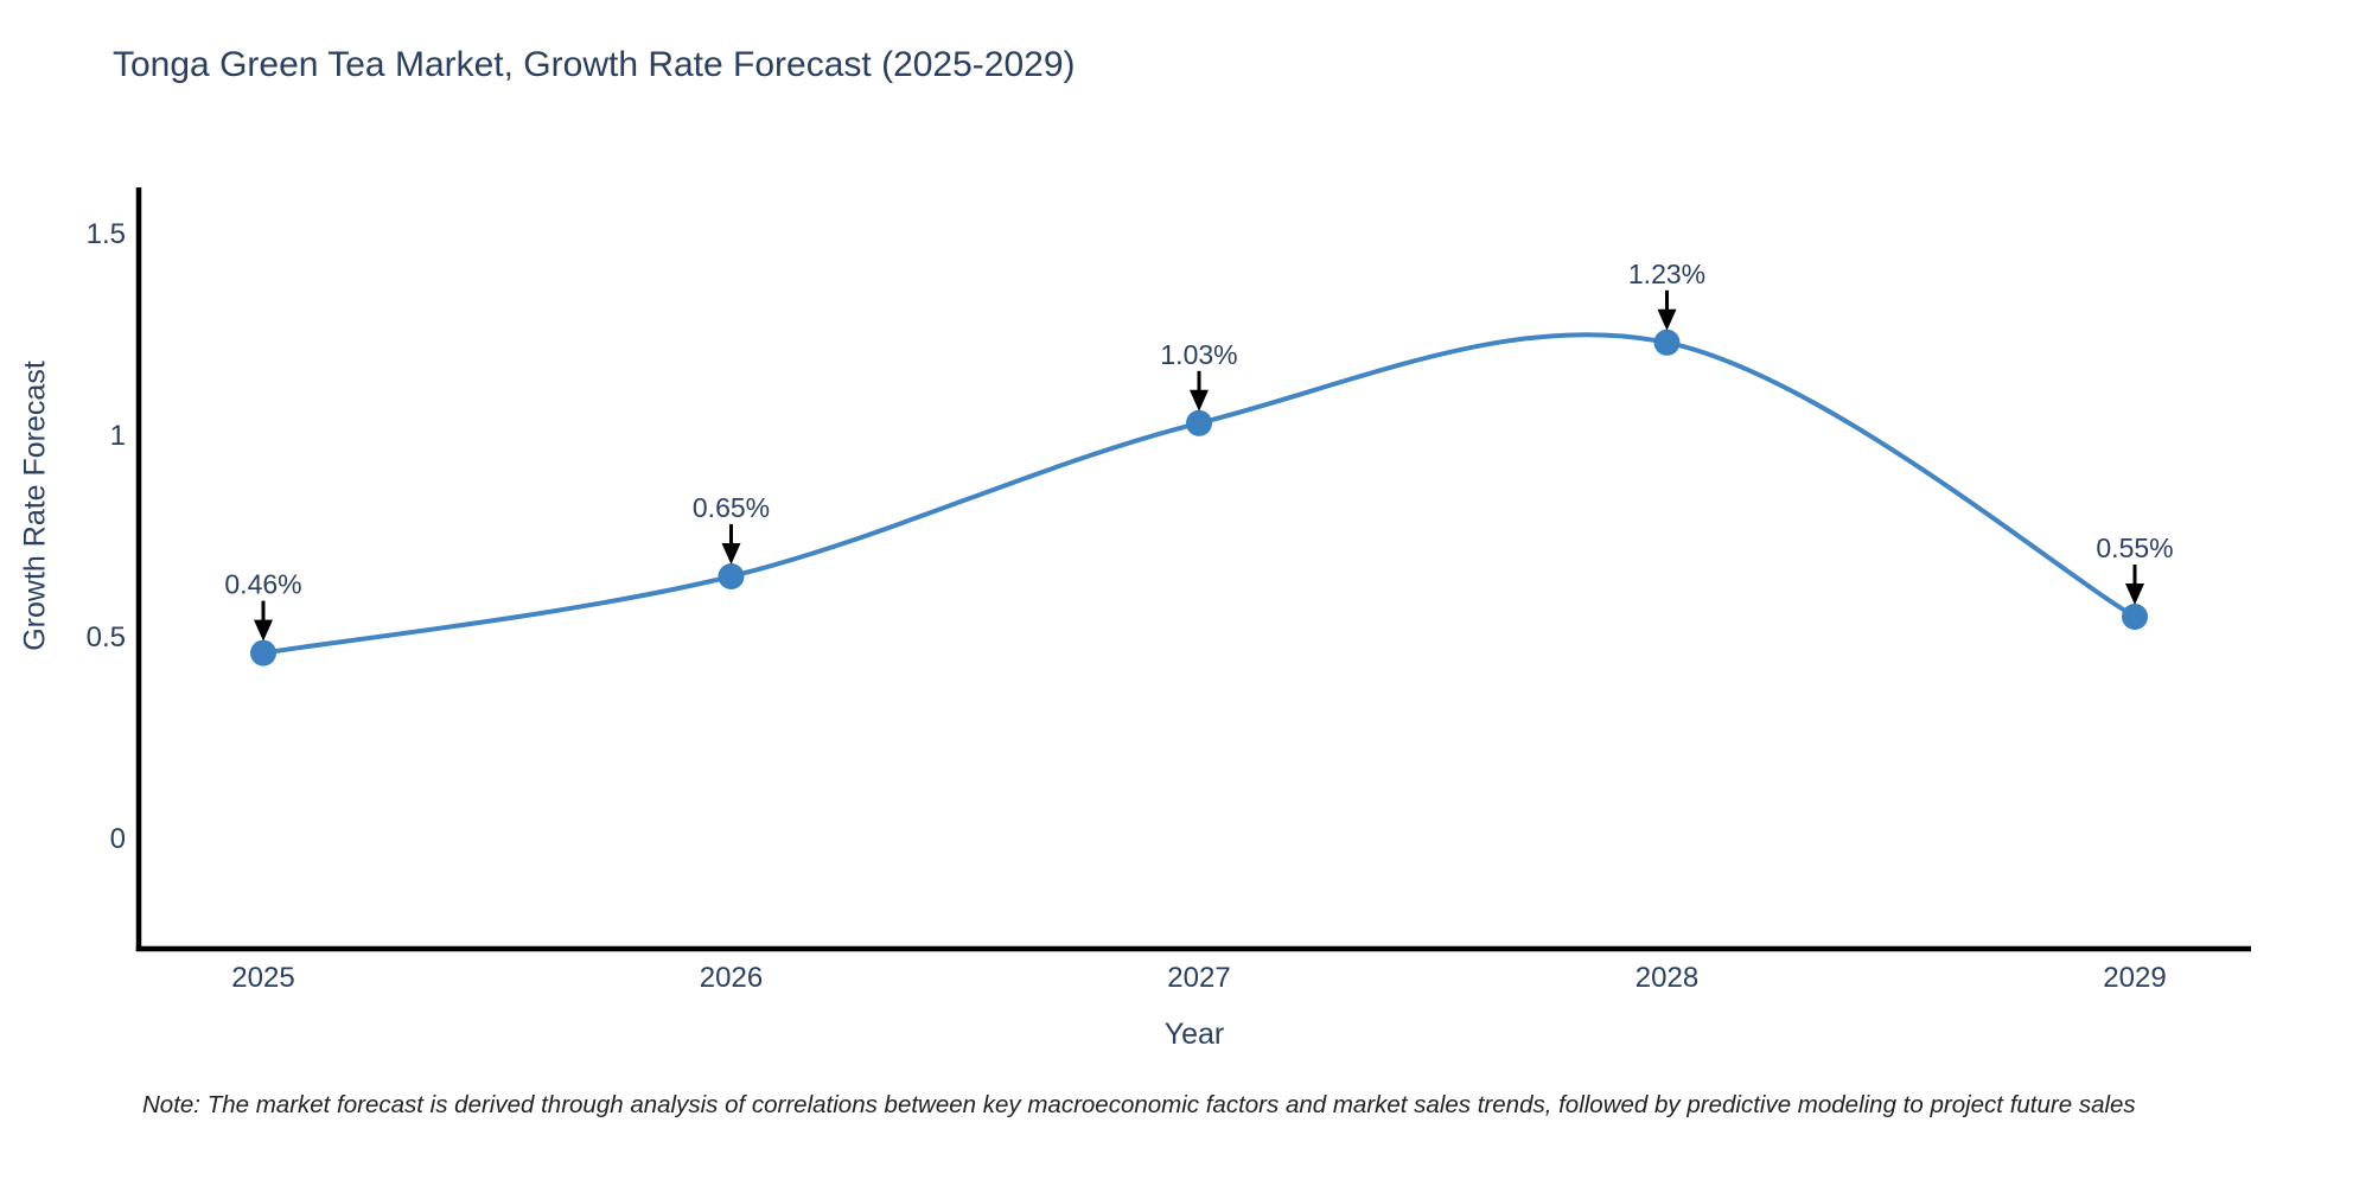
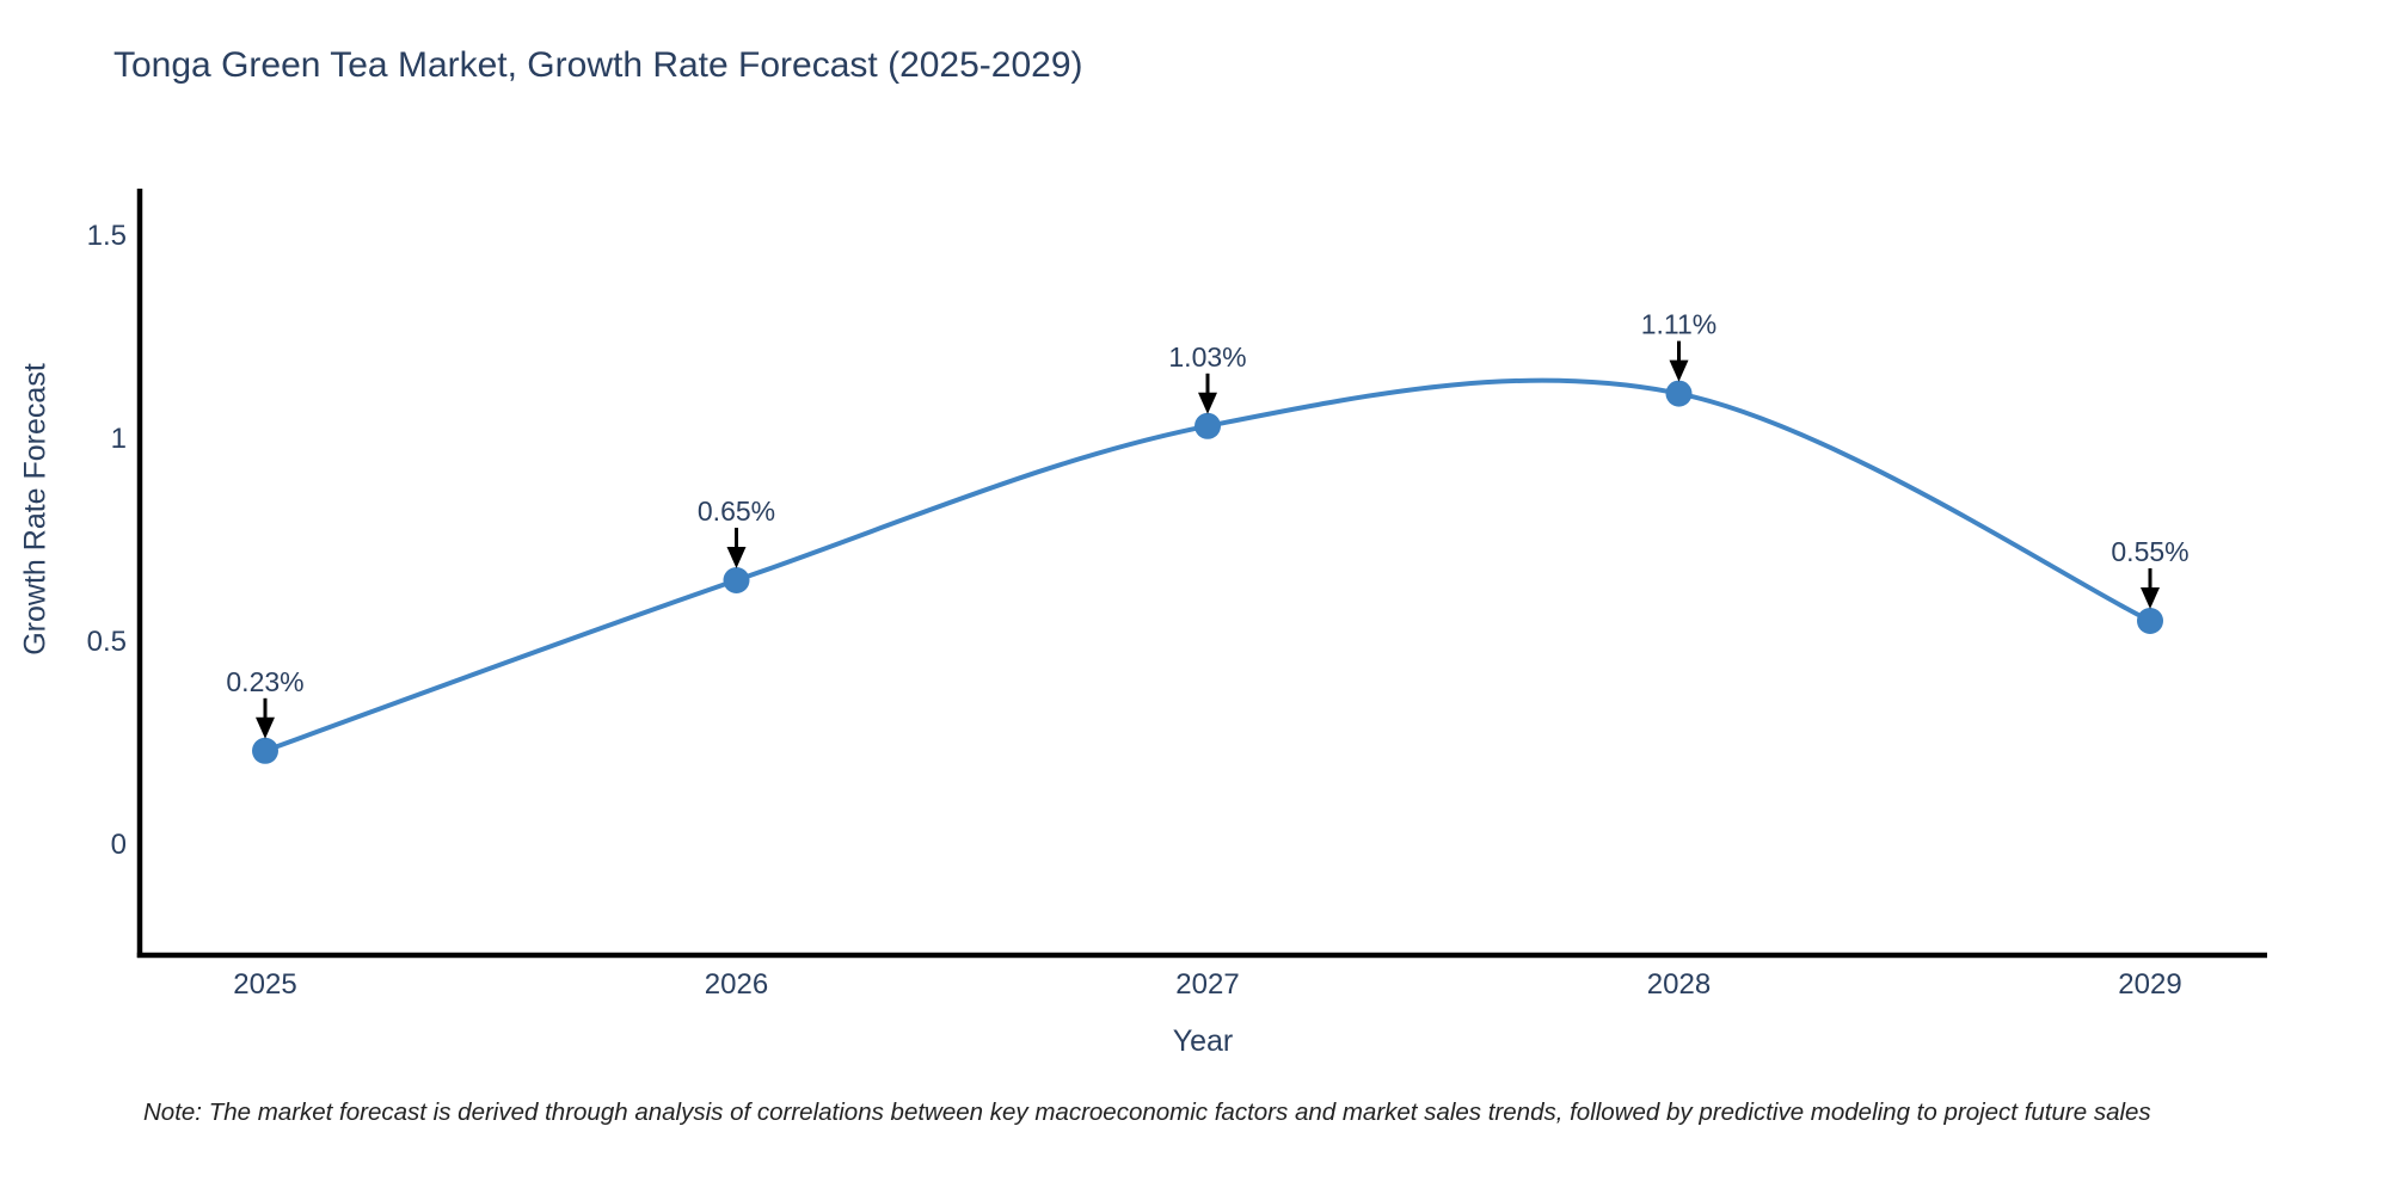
2025: 0.46% -> 0.23%
2028: 1.23% -> 1.11%
